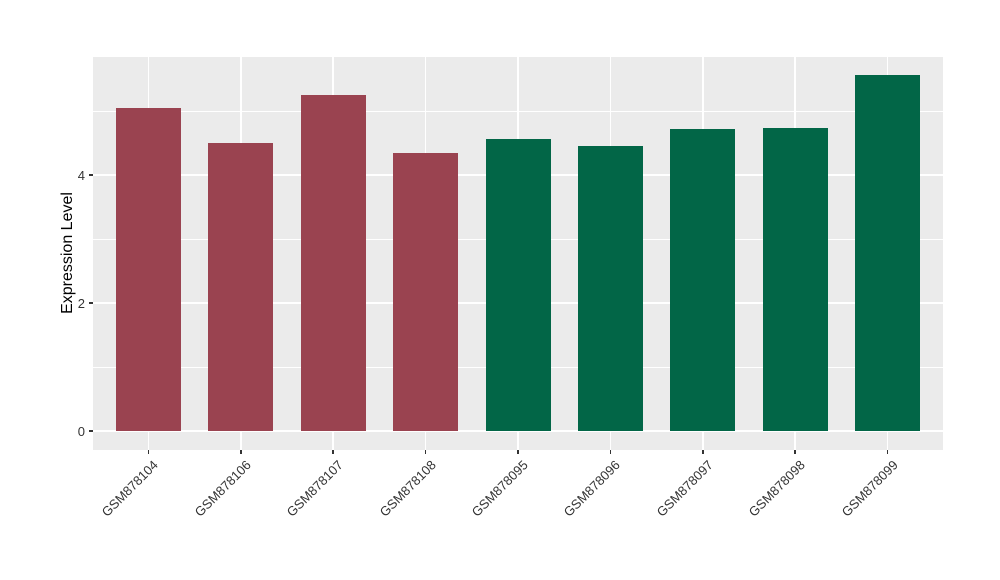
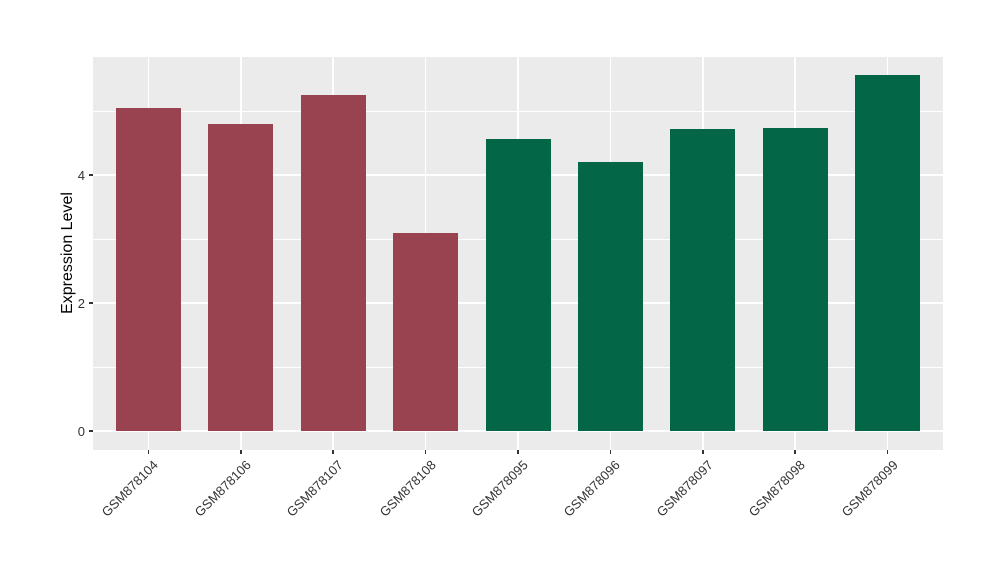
GSM878106: 4.5 -> 4.8
GSM878108: 4.3 -> 3.1
GSM878096: 4.5 -> 4.2
